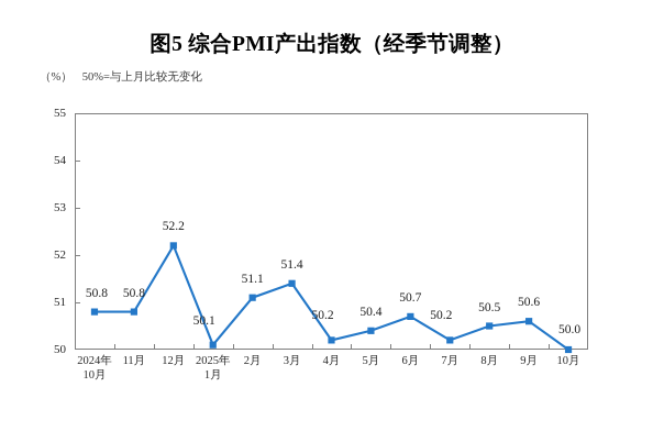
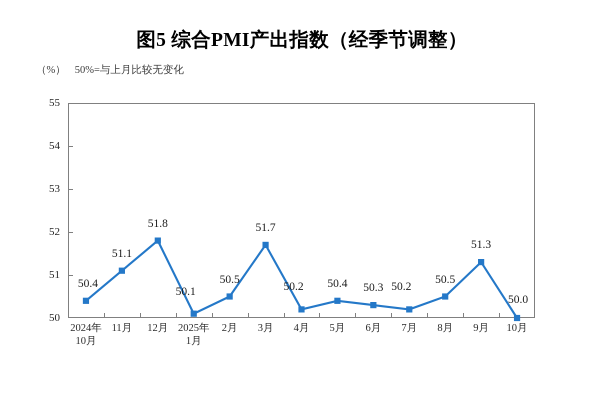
2024年10月: 50.8 -> 50.4
11月: 50.8 -> 51.1
12月: 52.2 -> 51.8
2月: 51.1 -> 50.5
3月: 51.4 -> 51.7
6月: 50.7 -> 50.3
9月: 50.6 -> 51.3
